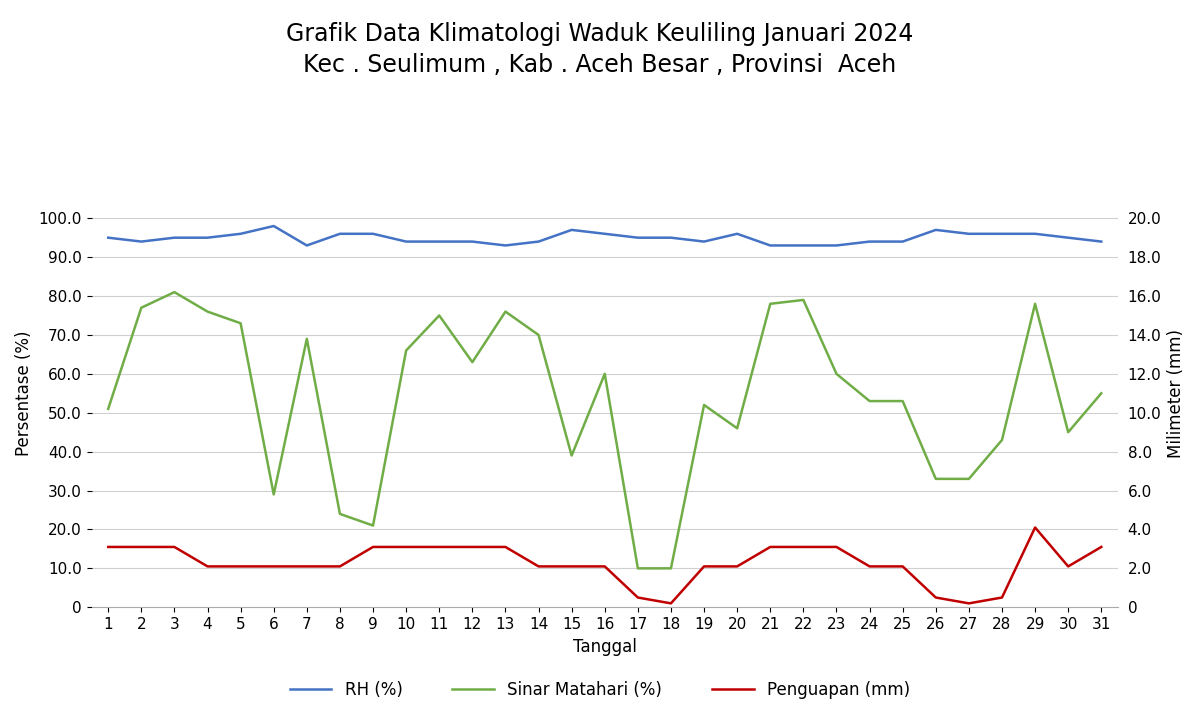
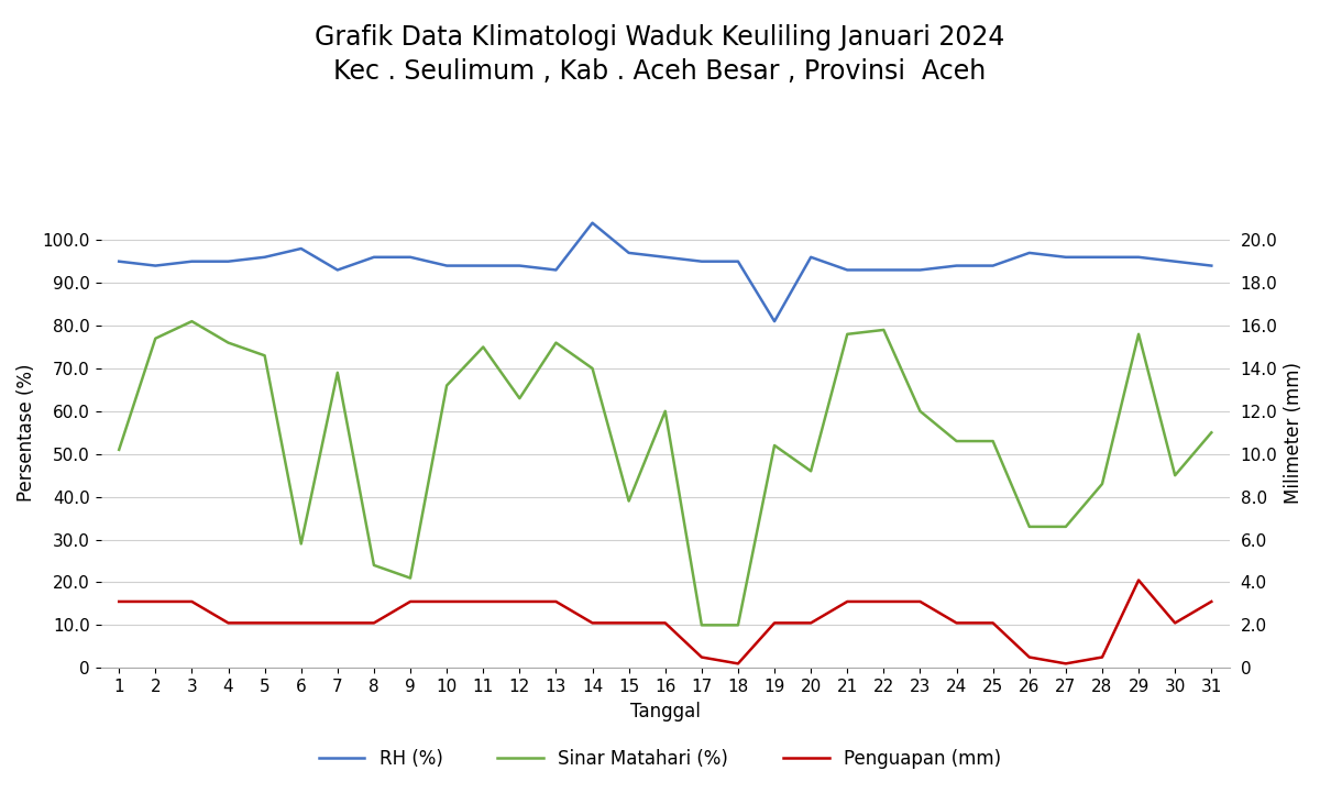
RH (%)/14: 94 -> 104
RH (%)/19: 94 -> 81
